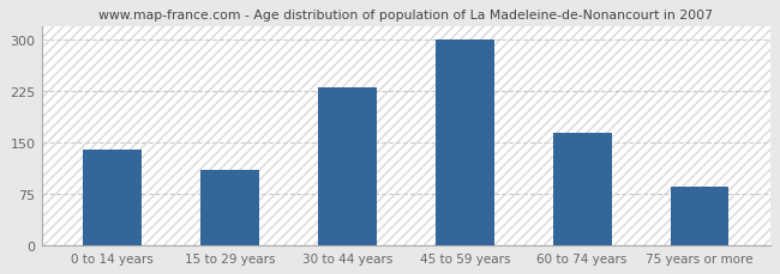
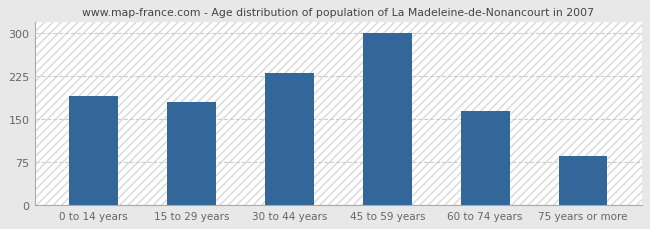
0 to 14 years: 140 -> 190
15 to 29 years: 110 -> 180
